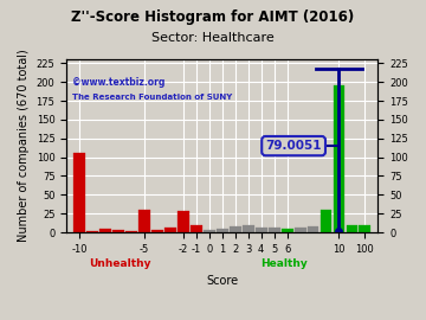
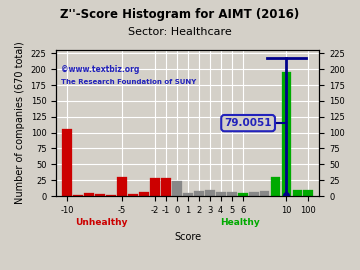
-1: 10 -> 28
0: 3 -> 24
